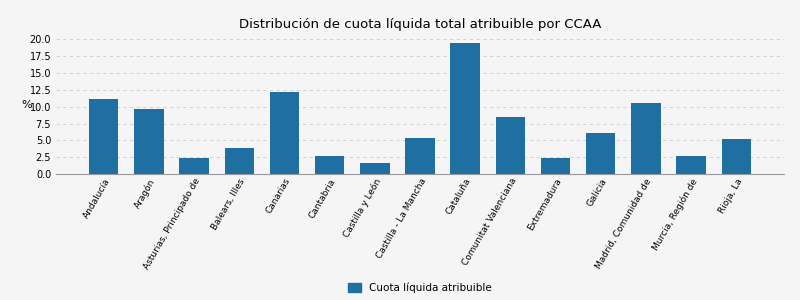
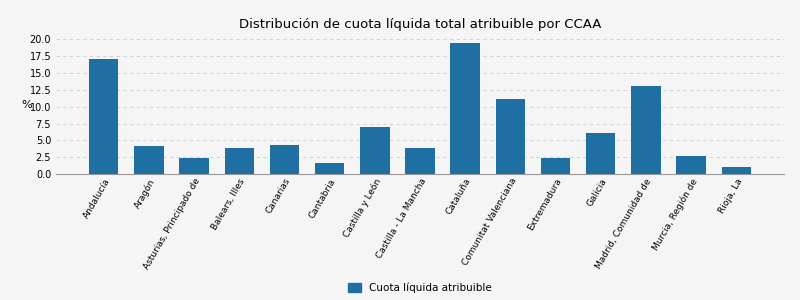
Andalucía: 11.2 -> 17.1
Aragón: 9.6 -> 4.1
Canarias: 12.2 -> 4.3
Cantabria: 2.6 -> 1.6
Castilla y León: 1.6 -> 7.0
Castilla - La Mancha: 5.4 -> 3.9
Comunitat Valenciana: 8.4 -> 11.1
Madrid, Comunidad de: 10.6 -> 13.1
Rioja, La: 5.2 -> 1.0
